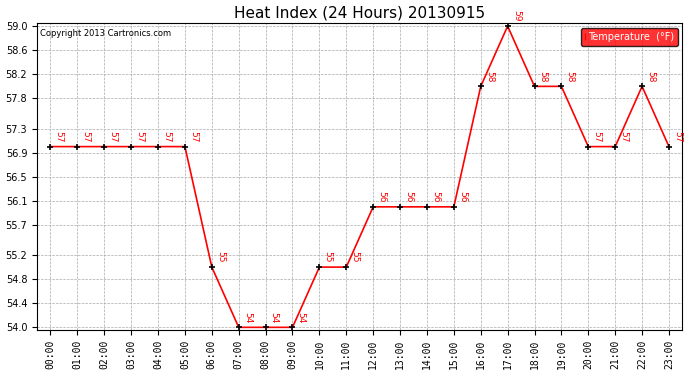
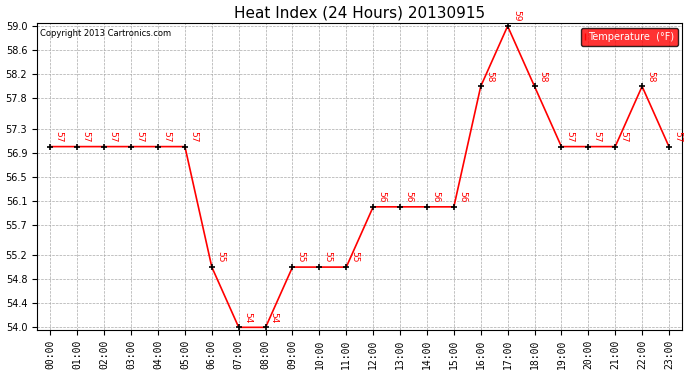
09:00: 54 -> 55
19:00: 58 -> 57
